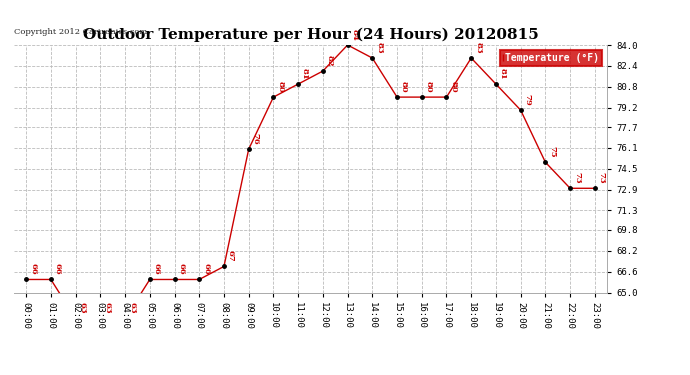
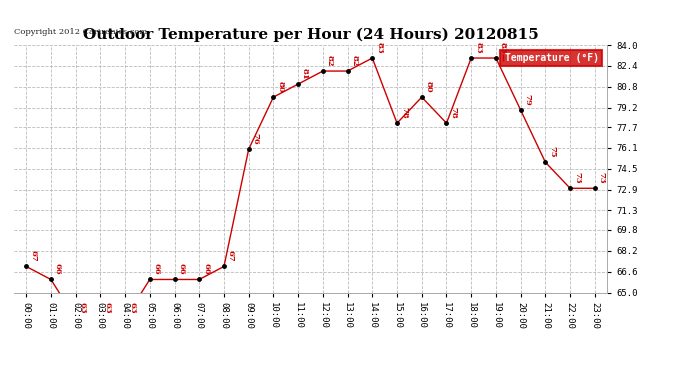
00:00: 66 -> 67
13:00: 84 -> 82
15:00: 80 -> 78
17:00: 80 -> 78
19:00: 81 -> 83
